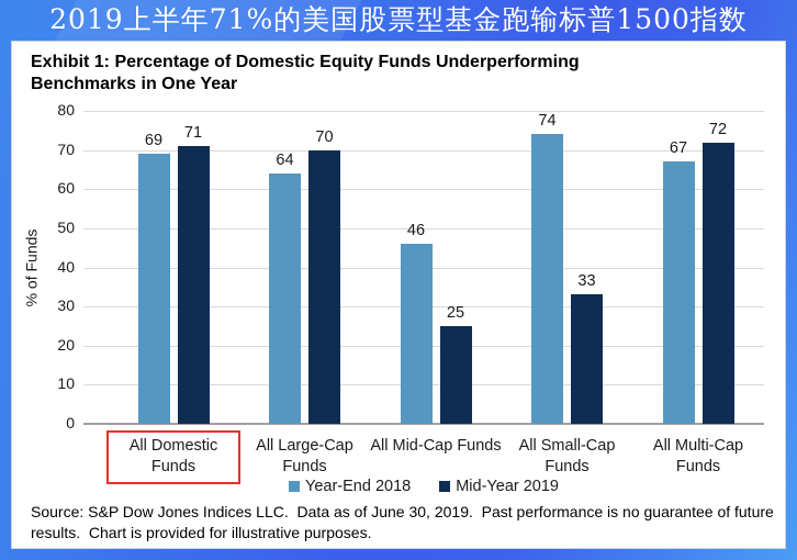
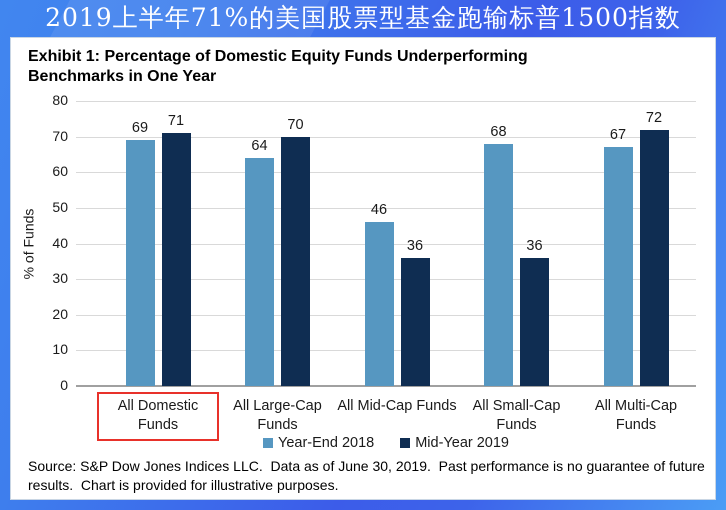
Mid-Year 2019/All Mid-Cap Funds: 25 -> 36
Year-End 2018/All Small-Cap Funds: 74 -> 68
Mid-Year 2019/All Small-Cap Funds: 33 -> 36
